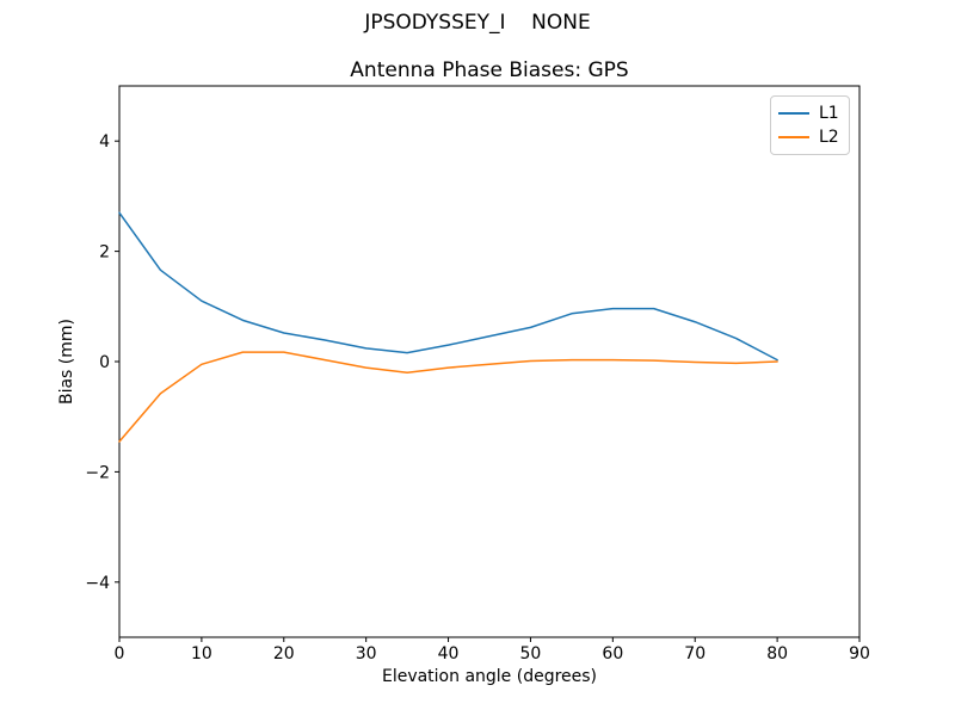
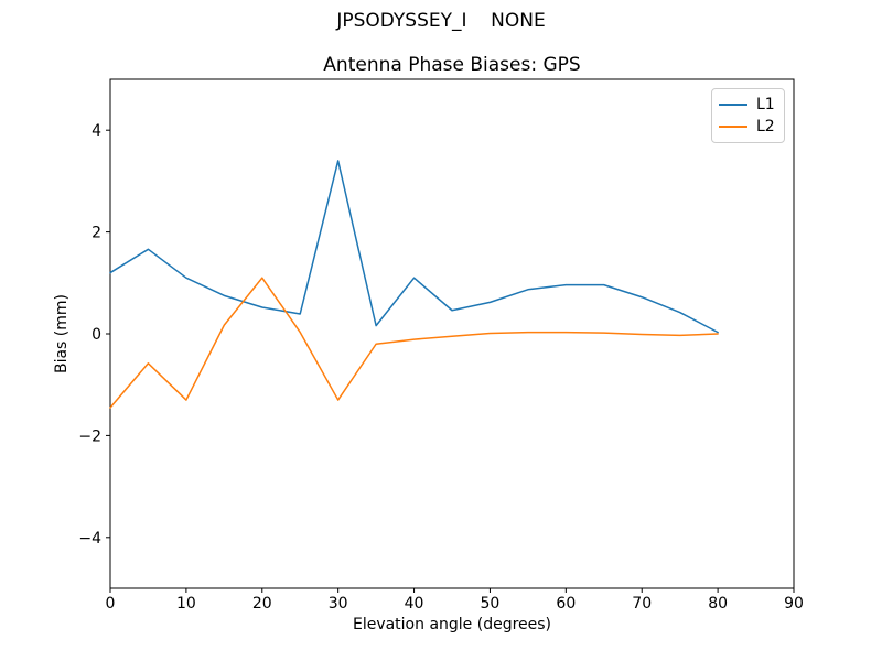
L1/0: 2.7 -> 1.2
L2/10: -0.1 -> -1.3
L2/20: 0.2 -> 1.1
L1/30: 0.2 -> 3.4
L2/30: -0.1 -> -1.3
L1/40: 0.3 -> 1.1
